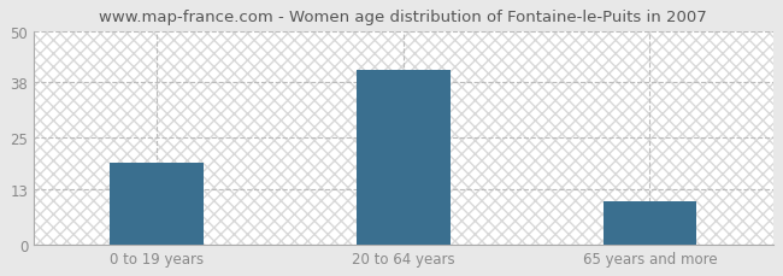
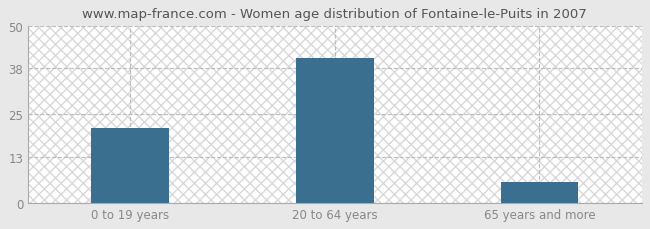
0 to 19 years: 19 -> 21
65 years and more: 10 -> 6
